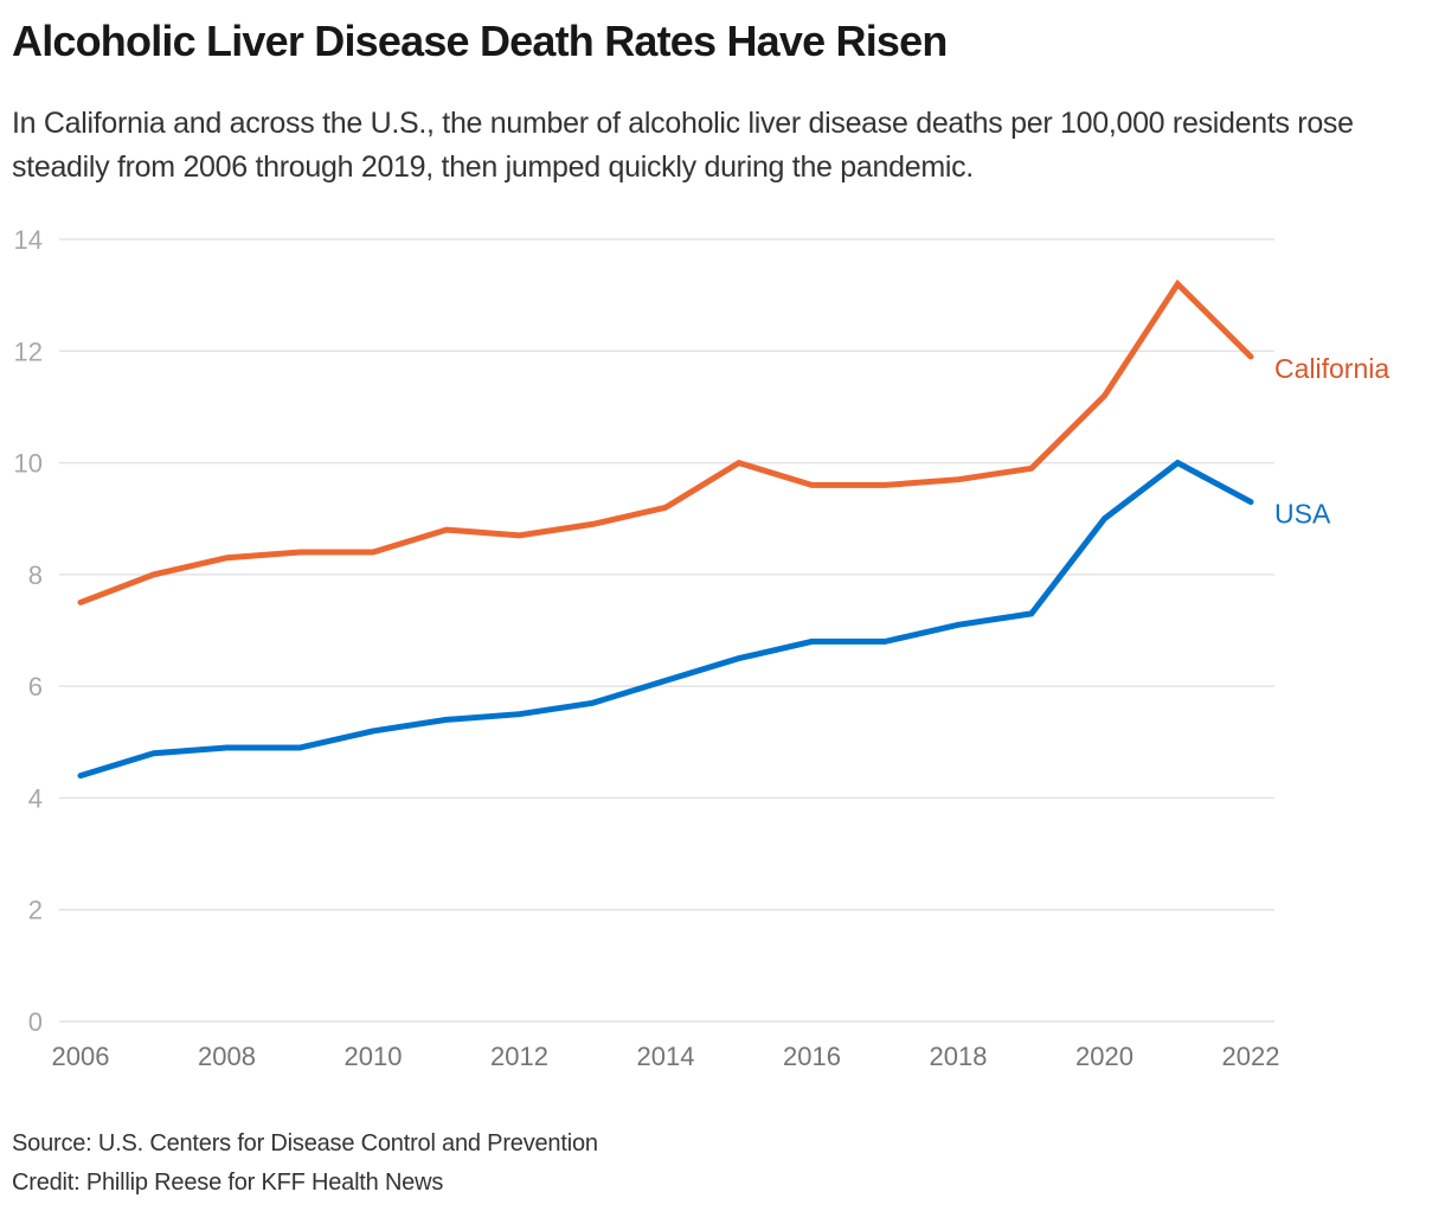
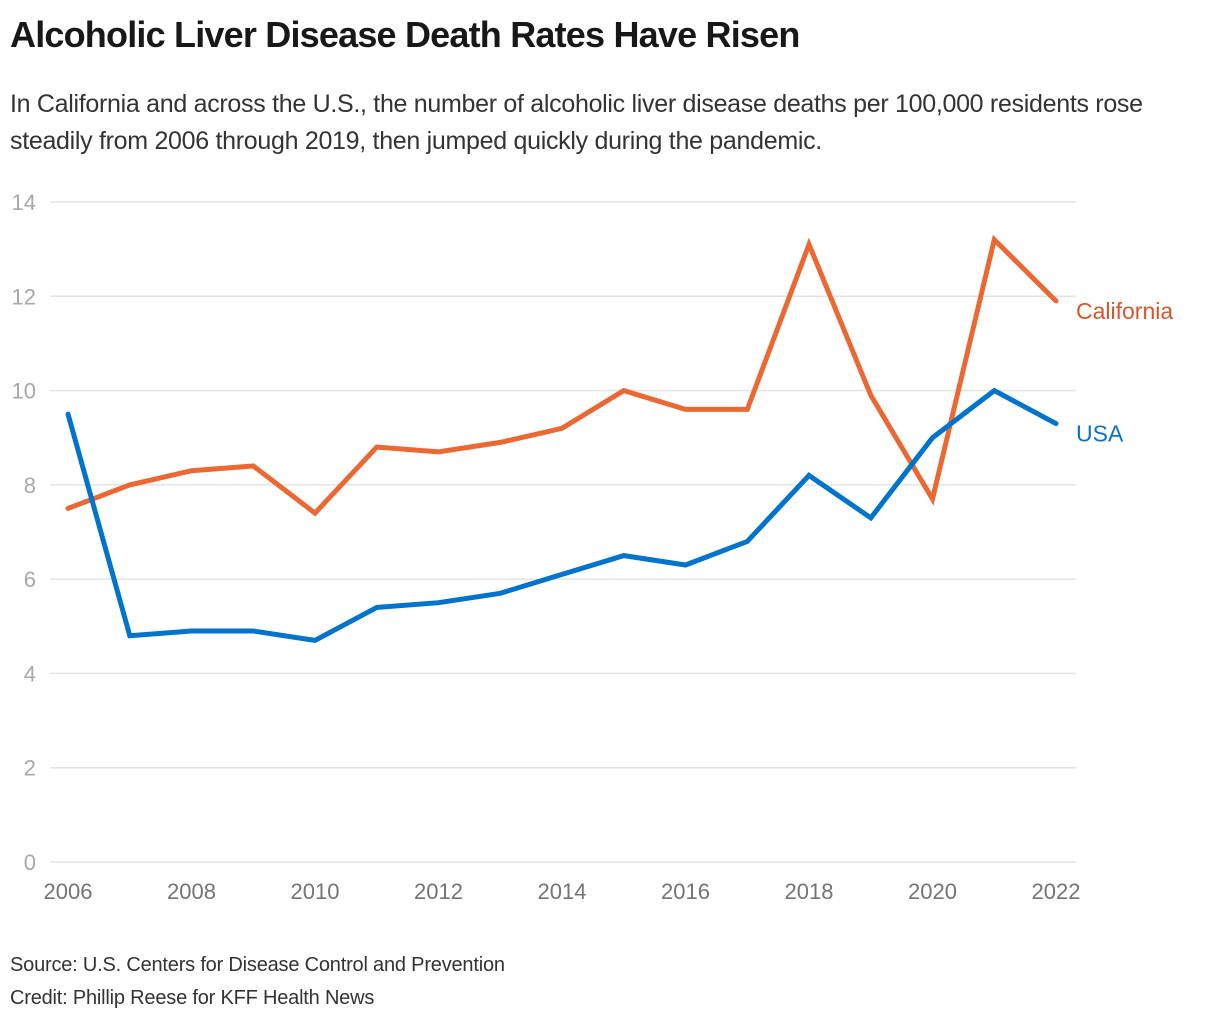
USA/2006: 4.4 -> 9.5
California/2010: 8.4 -> 7.4
USA/2010: 5.2 -> 4.7
USA/2016: 6.8 -> 6.3
California/2018: 9.7 -> 13.1
USA/2018: 7.1 -> 8.2
California/2020: 11.2 -> 7.7
